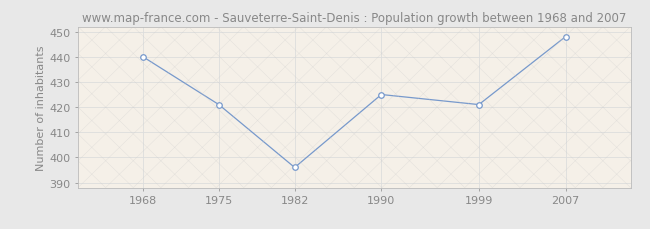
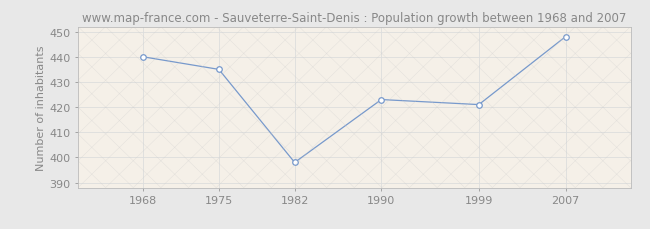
1975: 421 -> 435
1982: 396 -> 398
1990: 425 -> 423
